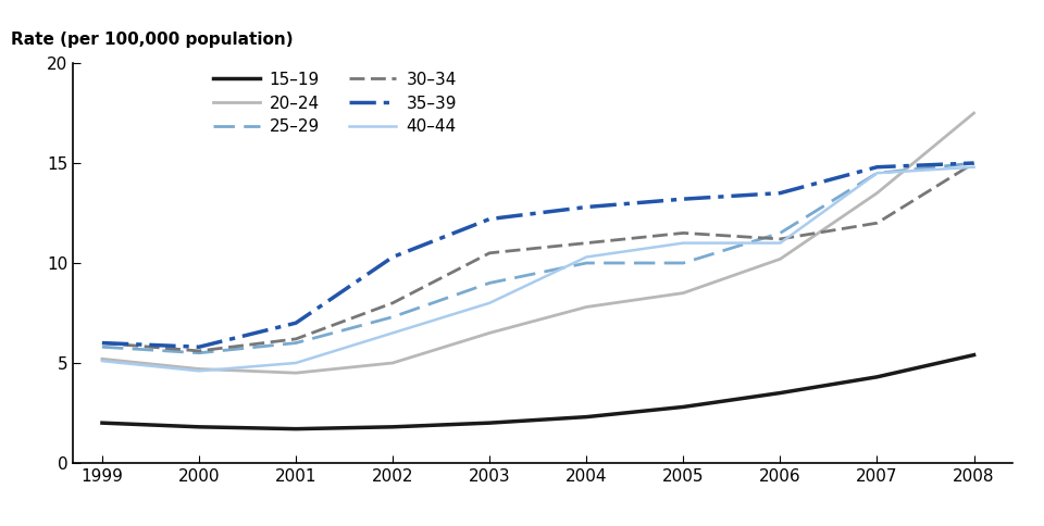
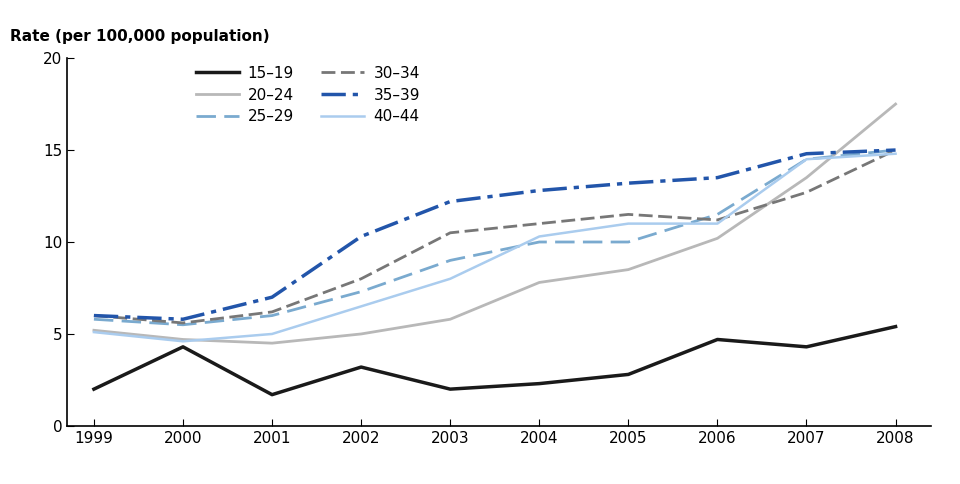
15–19/2000: 1.8 -> 4.3
15–19/2002: 1.8 -> 3.2
20–24/2003: 6.5 -> 5.8
15–19/2006: 3.5 -> 4.7
30–34/2007: 12.0 -> 12.7
